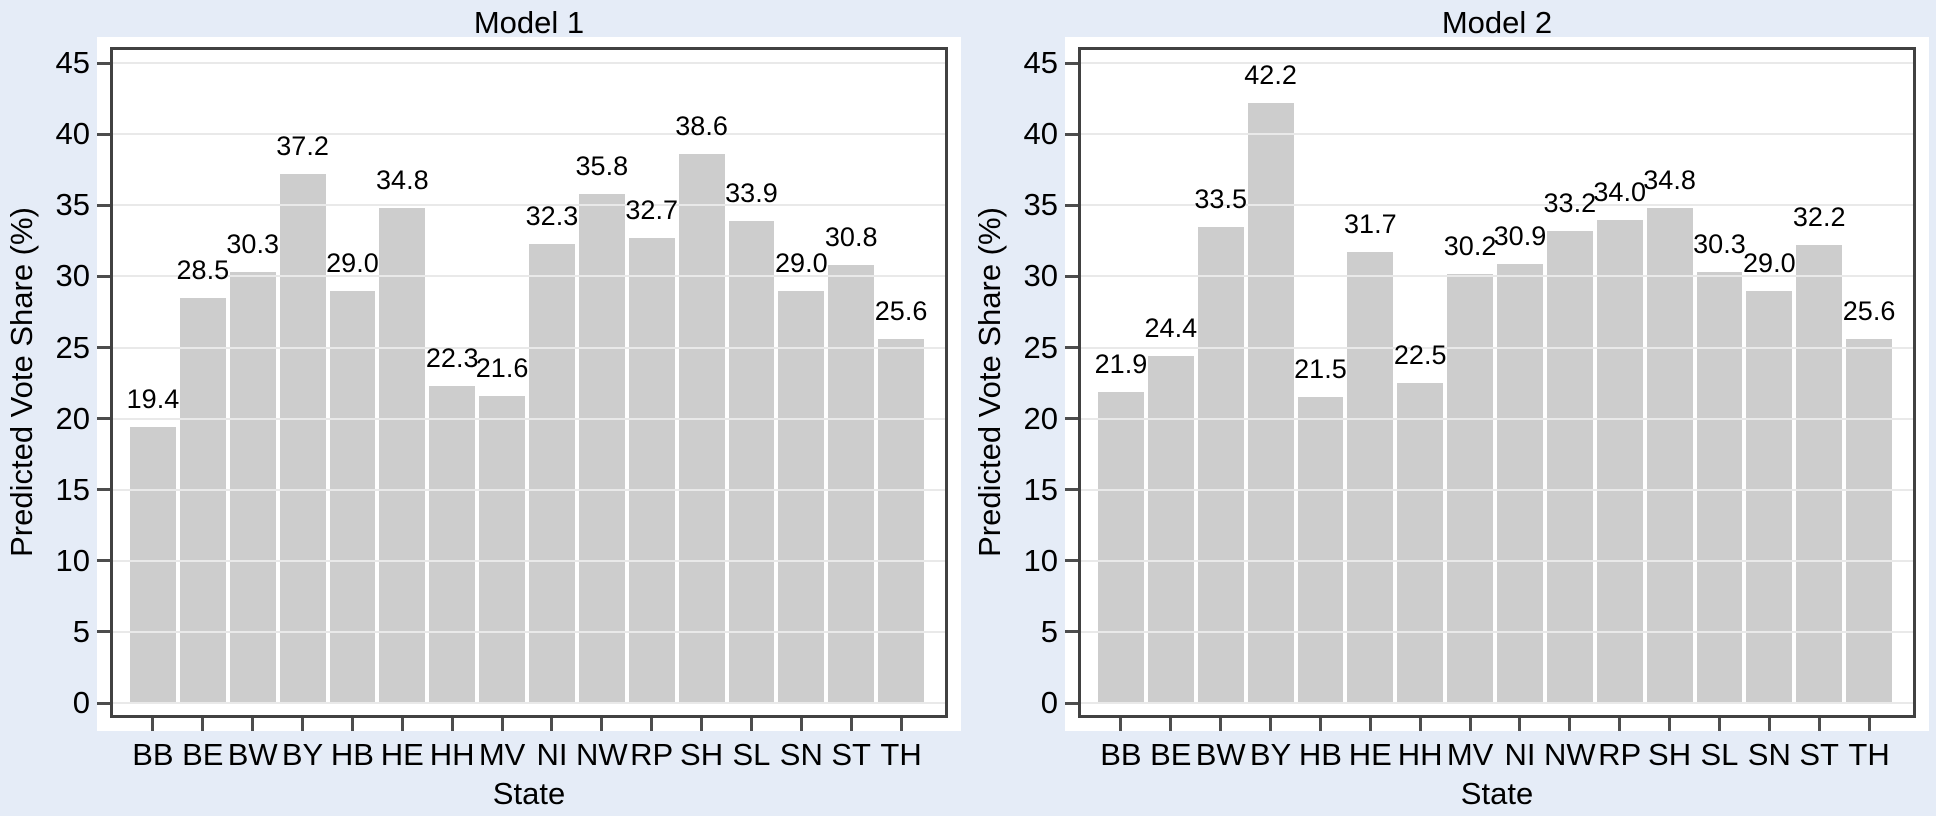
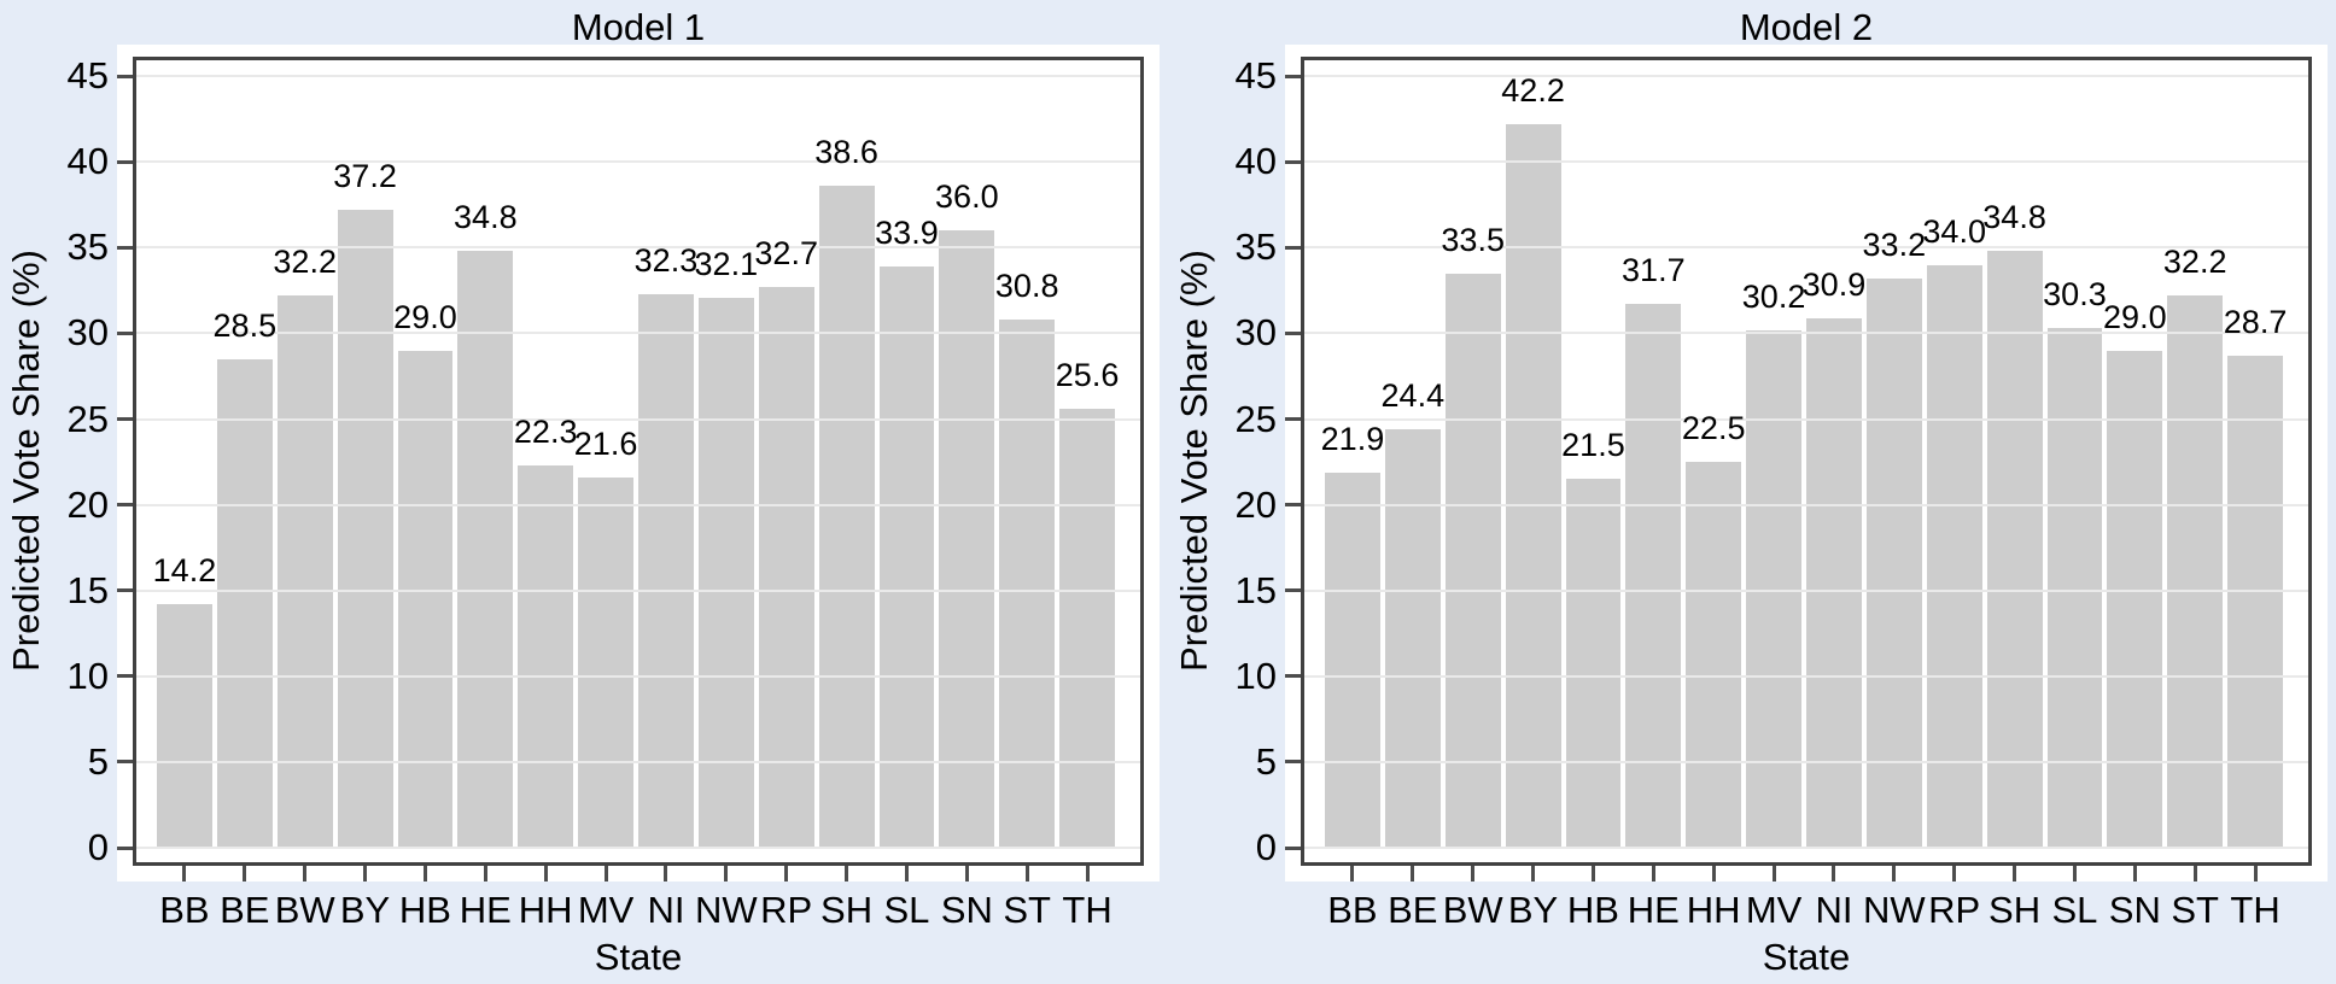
Model 1/BB: 19.4 -> 14.2
Model 1/BW: 30.3 -> 32.2
Model 1/NW: 35.8 -> 32.1
Model 1/SN: 29.0 -> 36.0
Model 2/TH: 25.6 -> 28.7
